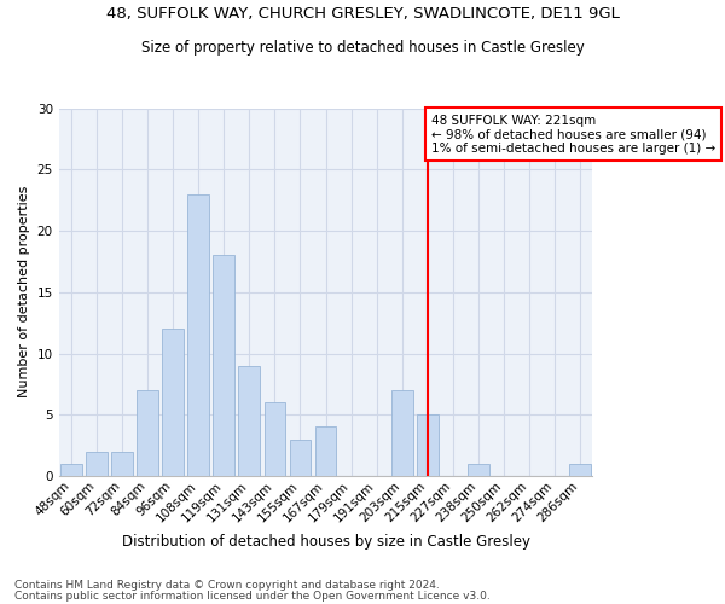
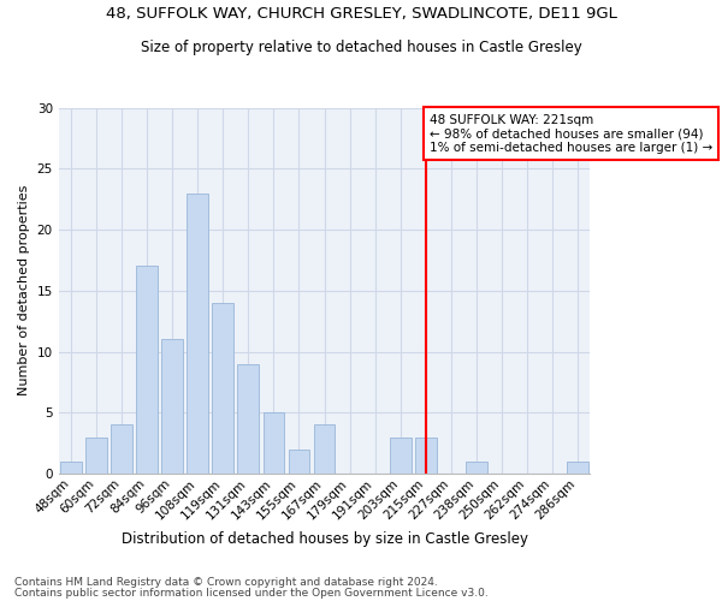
60sqm: 2 -> 3
72sqm: 2 -> 4
84sqm: 7 -> 17
96sqm: 12 -> 11
119sqm: 18 -> 14
143sqm: 6 -> 5
155sqm: 3 -> 2
203sqm: 7 -> 3
215sqm: 5 -> 3
